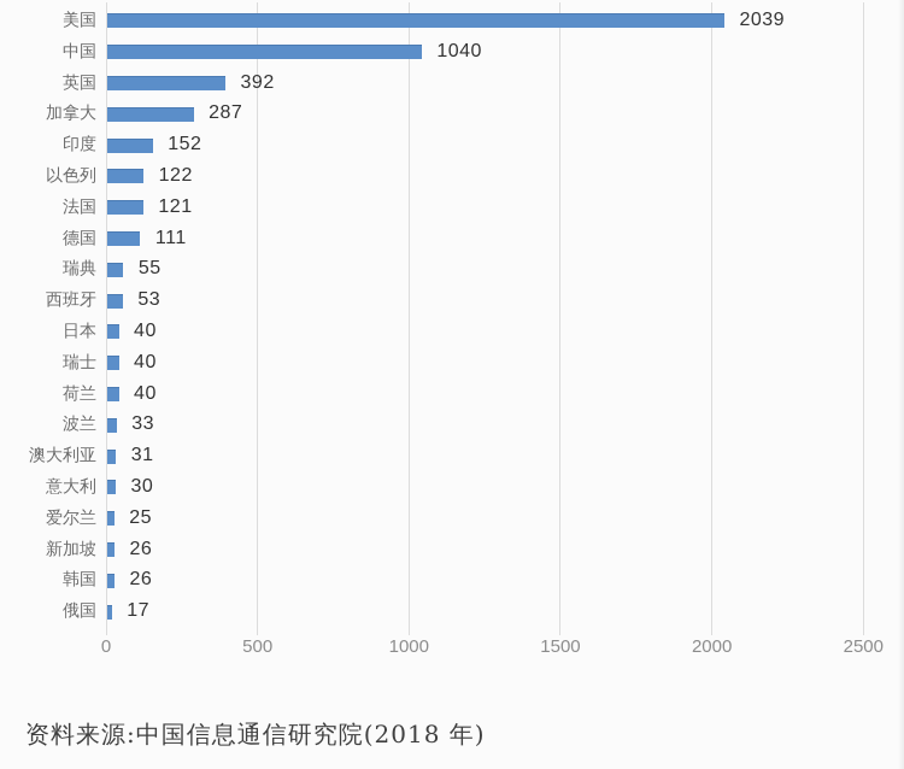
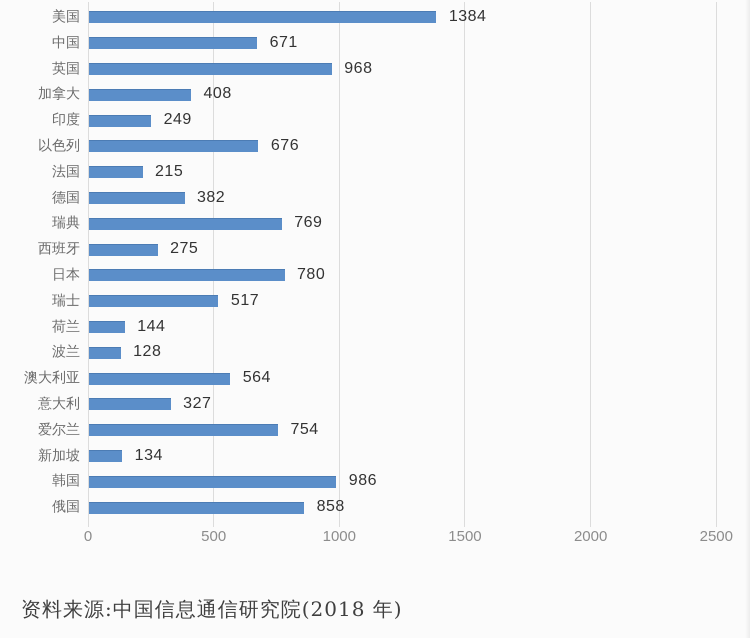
美国: 2039 -> 1384
中国: 1040 -> 671
英国: 392 -> 968
加拿大: 287 -> 408
印度: 152 -> 249
以色列: 122 -> 676
法国: 121 -> 215
德国: 111 -> 382
瑞典: 55 -> 769
西班牙: 53 -> 275
日本: 40 -> 780
瑞士: 40 -> 517
荷兰: 40 -> 144
波兰: 33 -> 128
澳大利亚: 31 -> 564
意大利: 30 -> 327
爱尔兰: 25 -> 754
新加坡: 26 -> 134
韩国: 26 -> 986
俄国: 17 -> 858
